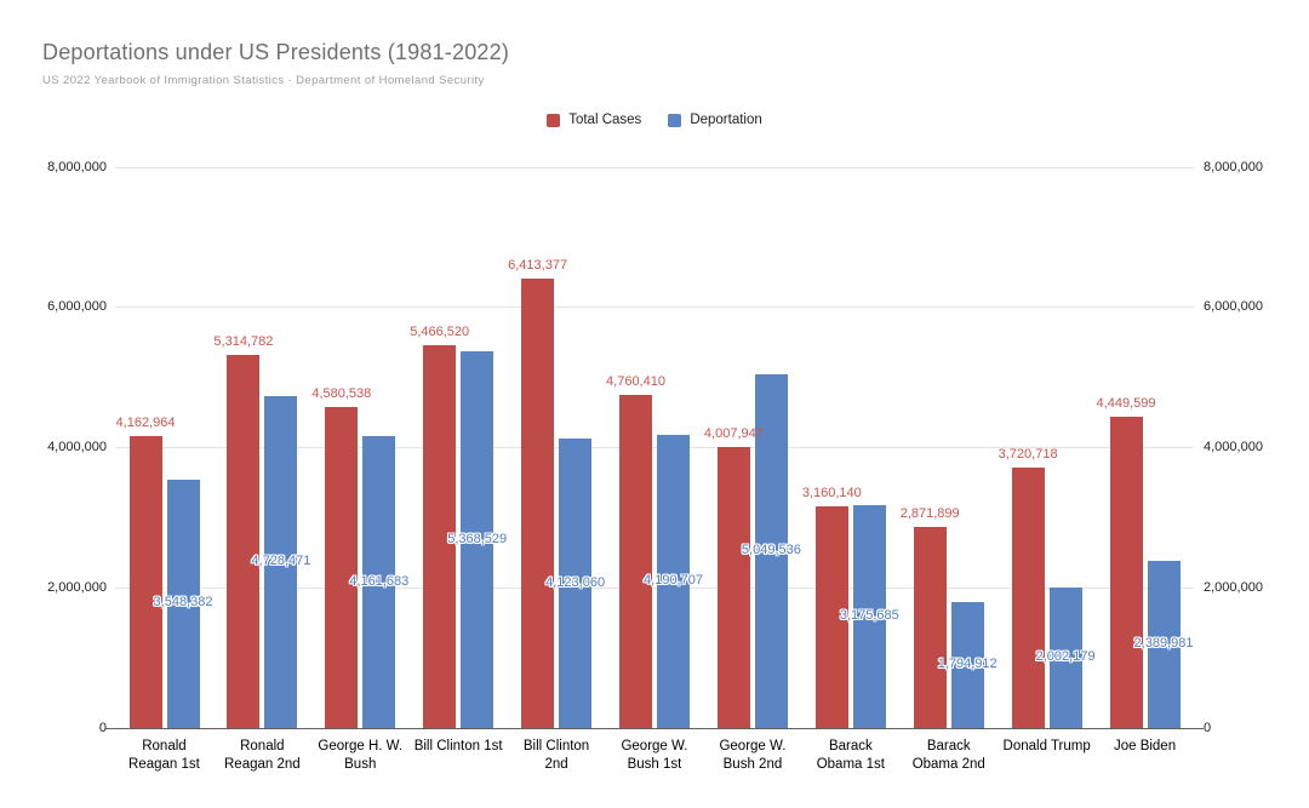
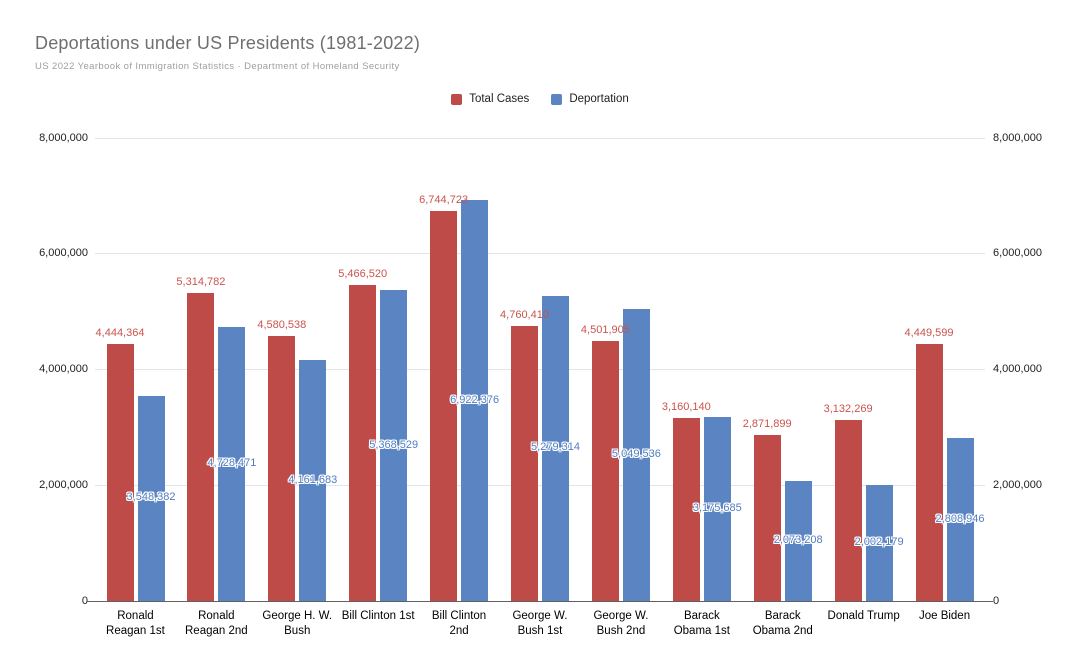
Total Cases/Ronald Reagan 1st: 4,162,964 -> 4,444,364
Total Cases/Bill Clinton 2nd: 6,413,377 -> 6,744,723
Deportation/Bill Clinton 2nd: 4,123,060 -> 6,922,376
Deportation/George W. Bush 1st: 4,190,707 -> 5,279,314
Total Cases/George W. Bush 2nd: 4,007,947 -> 4,501,905
Deportation/Barack Obama 2nd: 1,794,912 -> 2,073,208
Total Cases/Donald Trump: 3,720,718 -> 3,132,269
Deportation/Joe Biden: 2,389,981 -> 2,808,946
